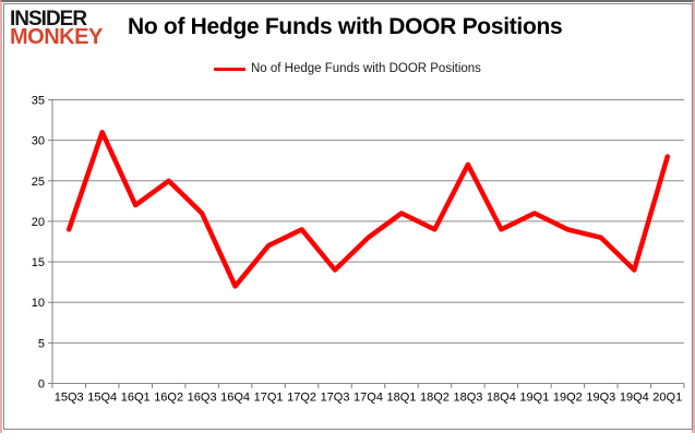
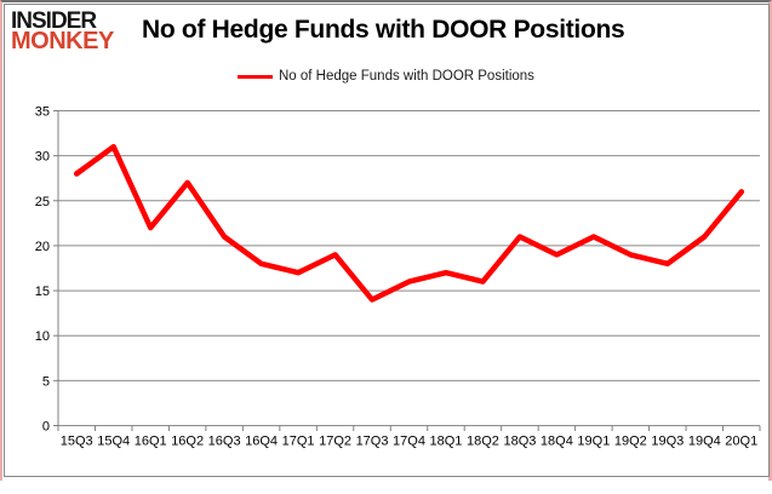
15Q3: 19 -> 28
16Q2: 25 -> 27
16Q4: 12 -> 18
17Q4: 18 -> 16
18Q1: 21 -> 17
18Q2: 19 -> 16
18Q3: 27 -> 21
19Q4: 14 -> 21
20Q1: 28 -> 26
